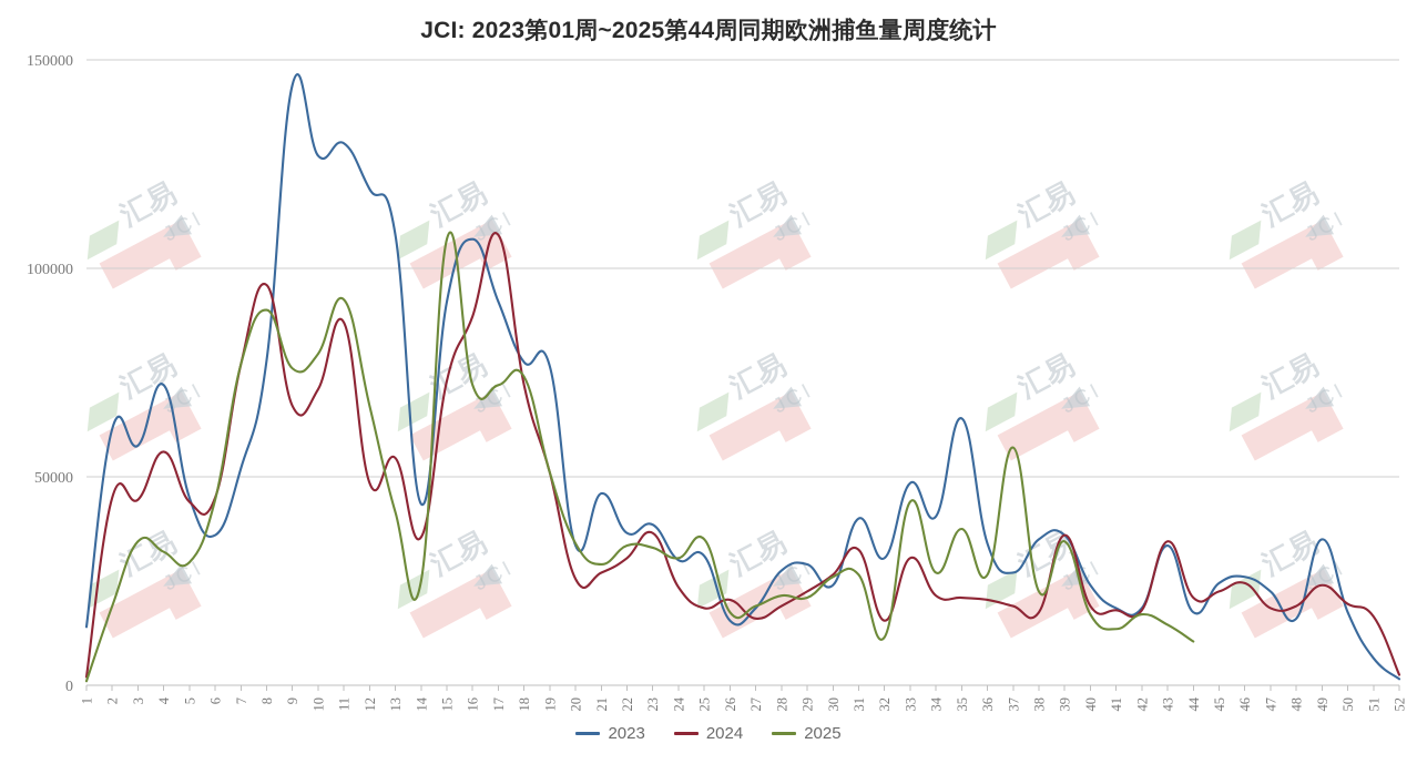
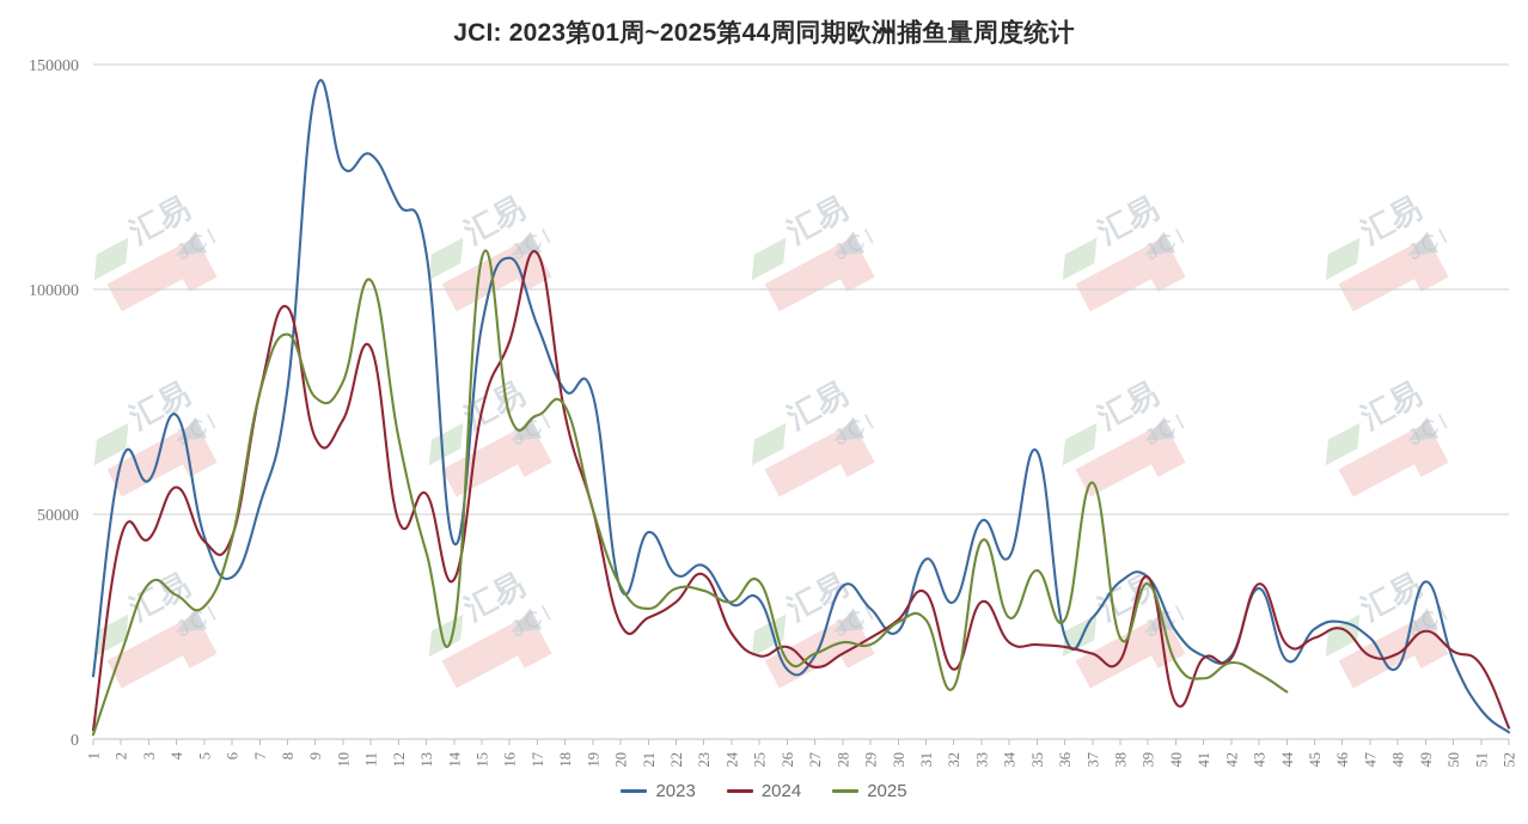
2025/11: 92000 -> 102000
2023/28: 28000 -> 34000
2023/36: 34000 -> 23000
2024/40: 19000 -> 8000
